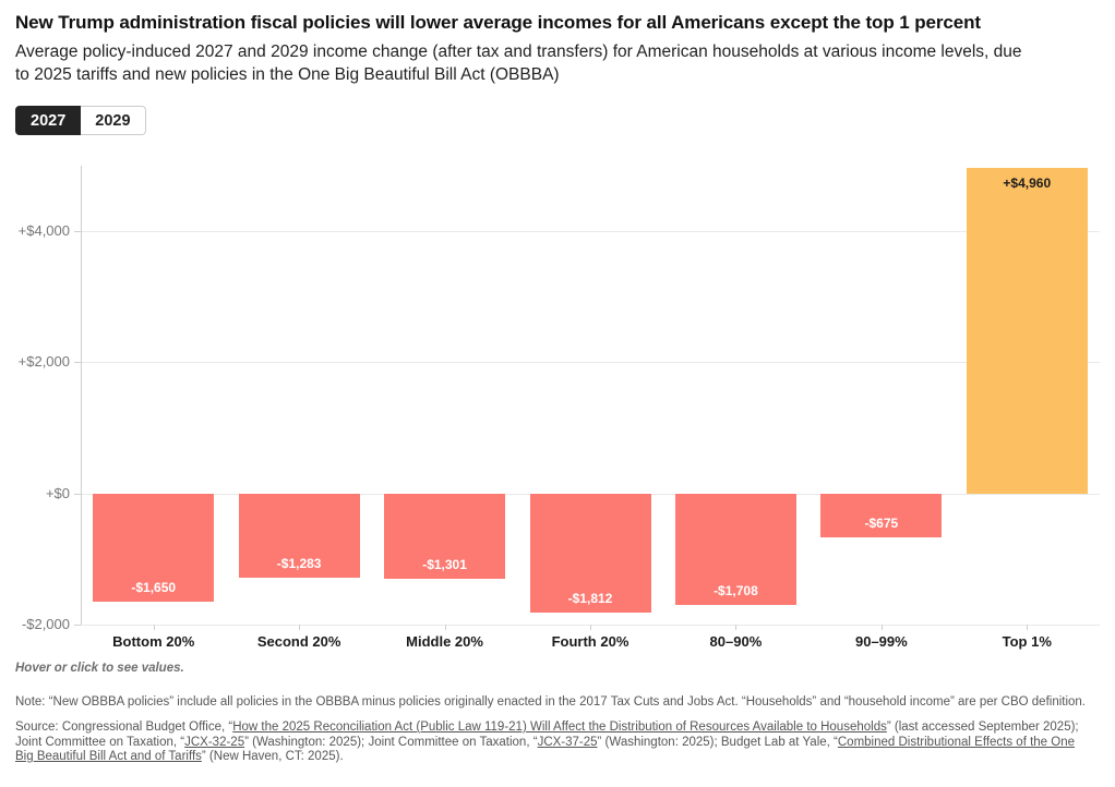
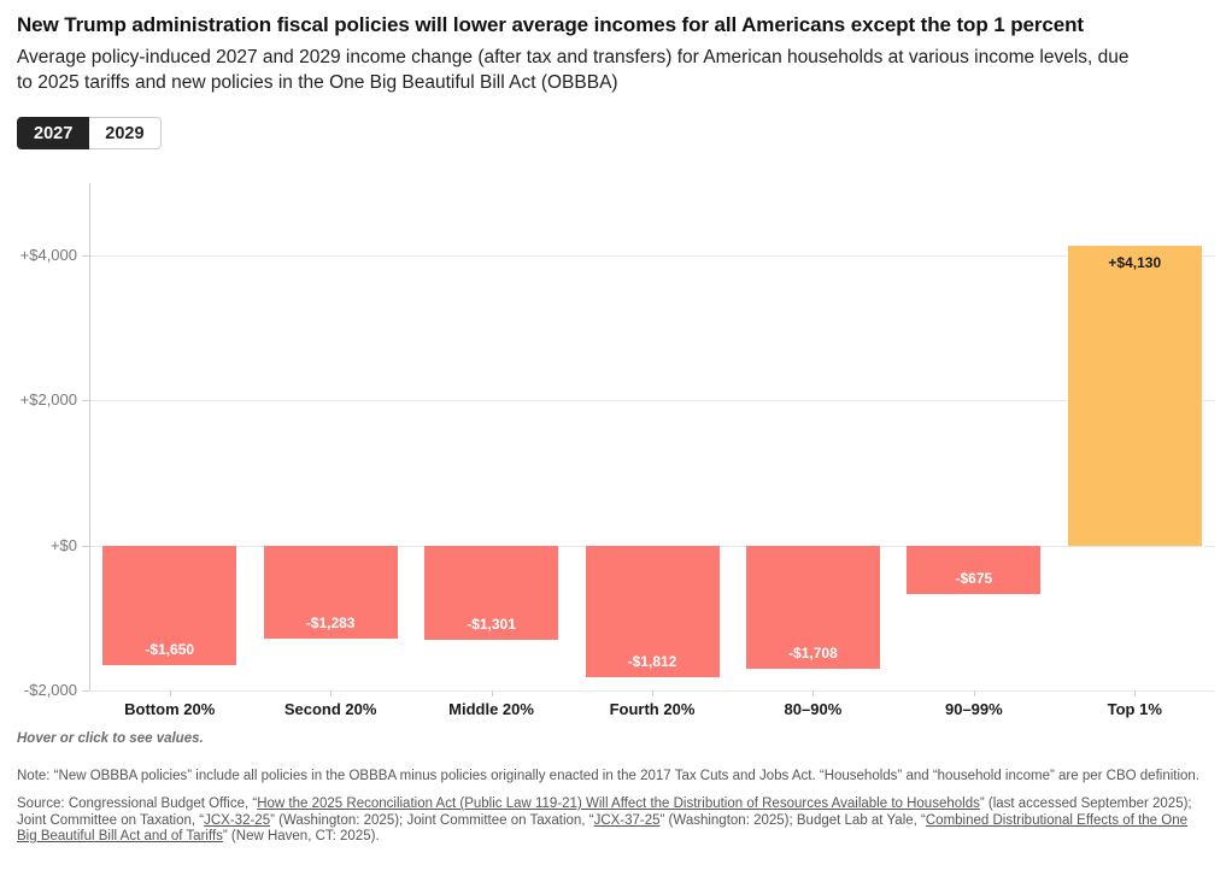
Top 1%: +$4,960 -> +$4,130
